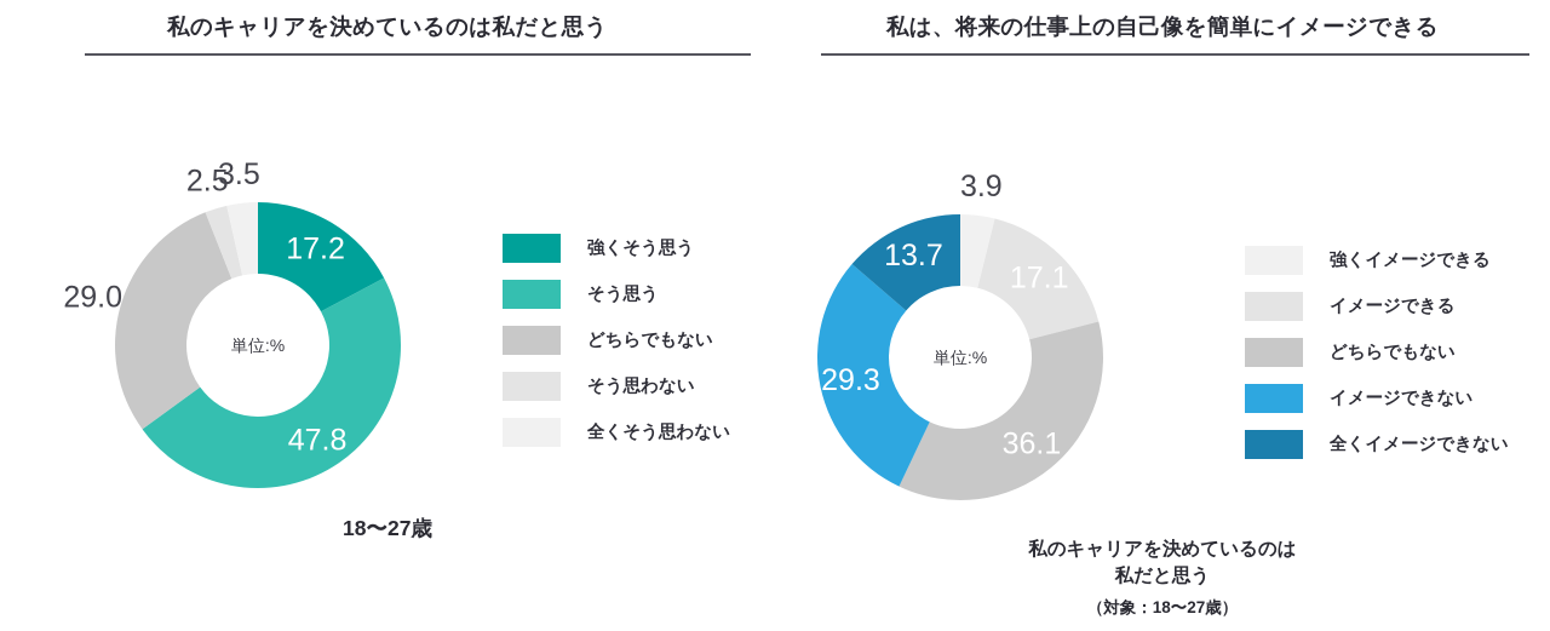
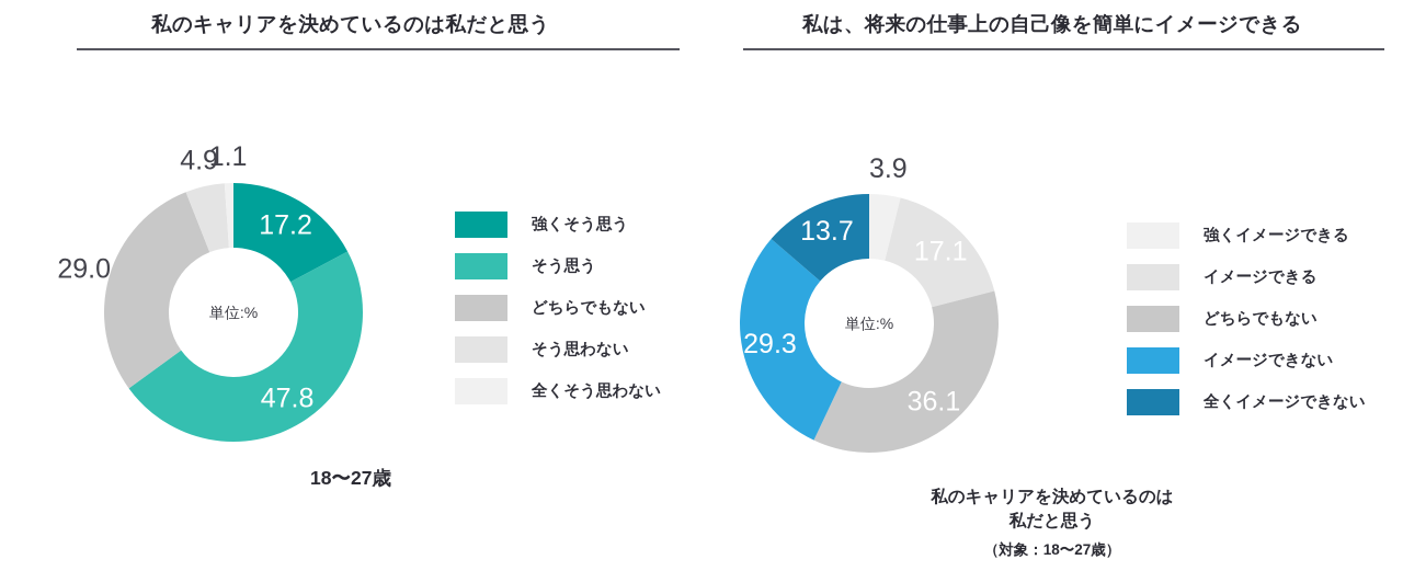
私のキャリアを決めているのは私だと思う/そう思わない: 2.5 -> 4.9
私のキャリアを決めているのは私だと思う/全くそう思わない: 3.5 -> 1.1
